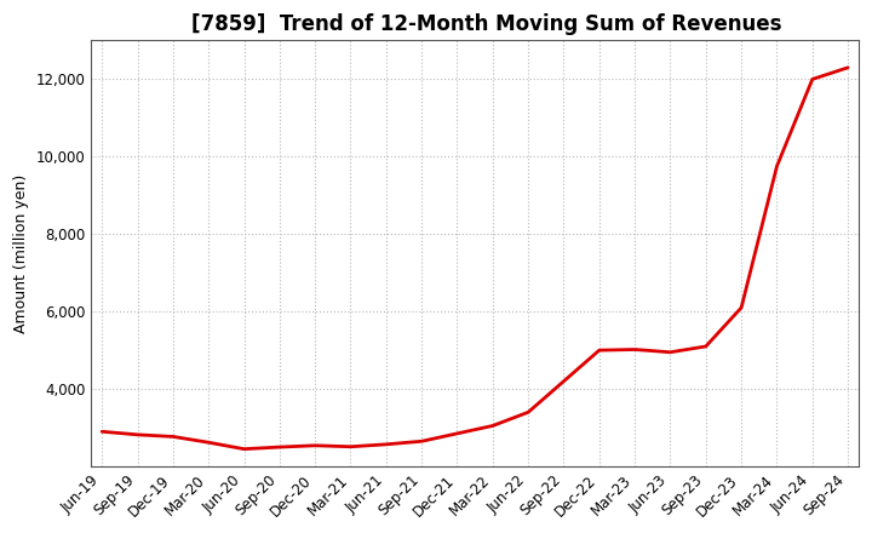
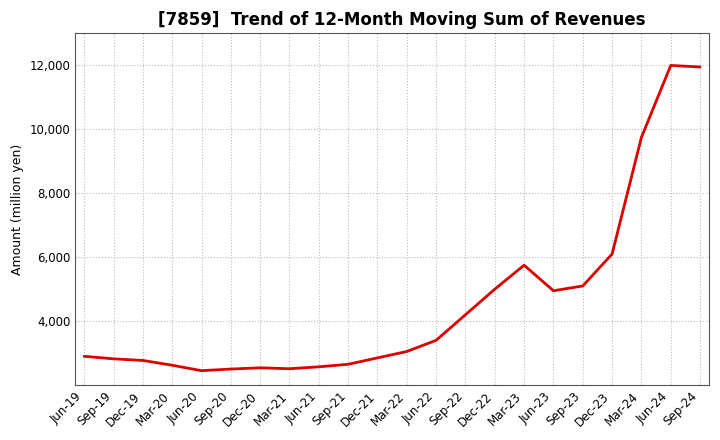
Mar-23: 5,020 -> 5,750
Sep-24: 12,300 -> 11,950
